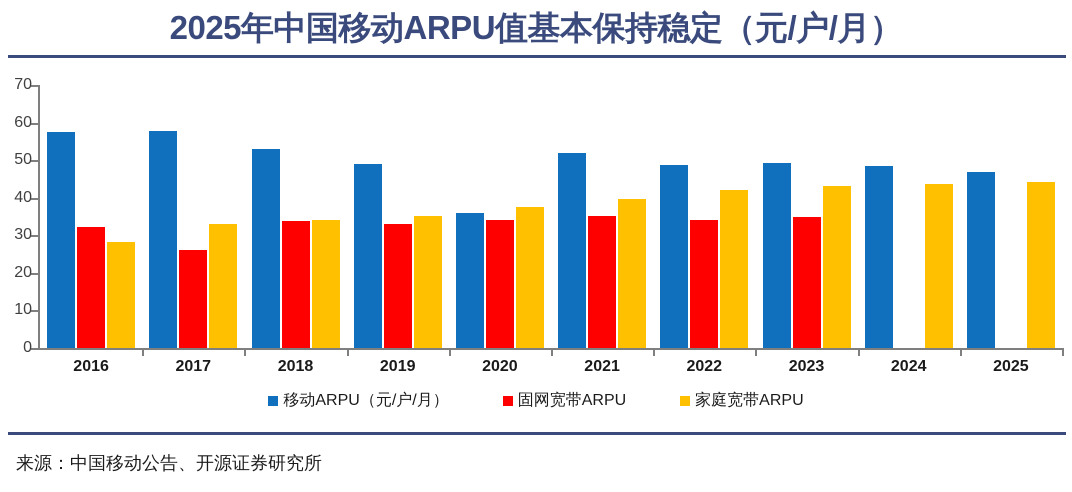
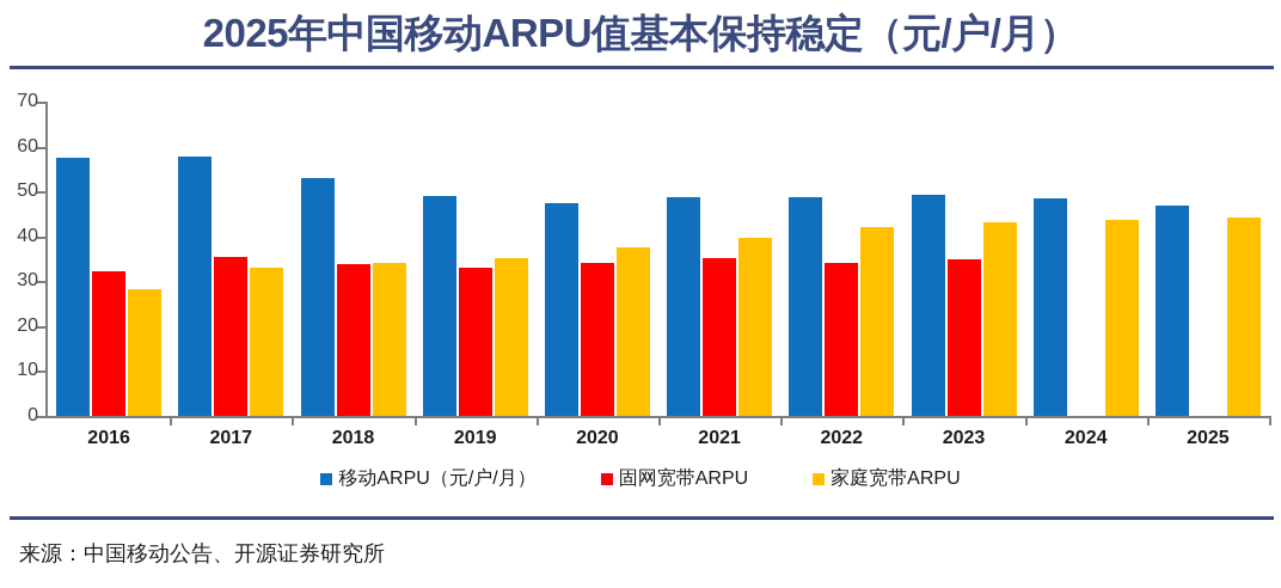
固网宽带ARPU/2017: 26 -> 35
移动ARPU（元/户/月）/2020: 36 -> 47
移动ARPU（元/户/月）/2021: 52 -> 49
